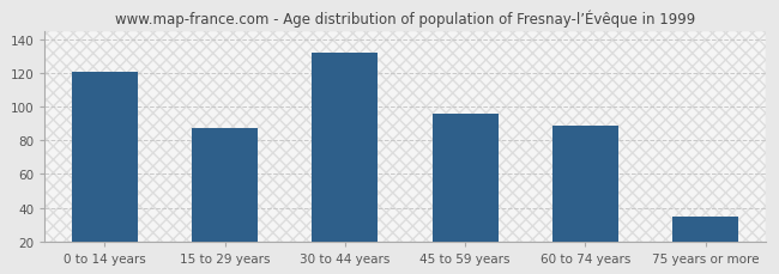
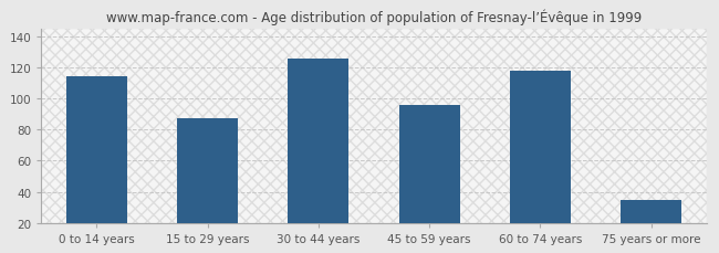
0 to 14 years: 121 -> 114
30 to 44 years: 132 -> 126
60 to 74 years: 89 -> 118
